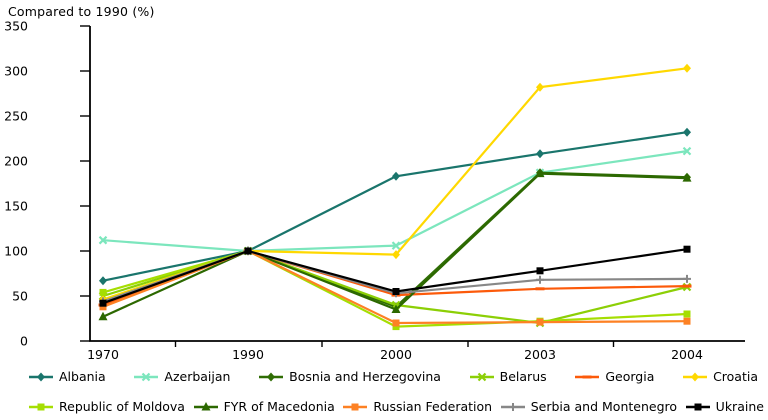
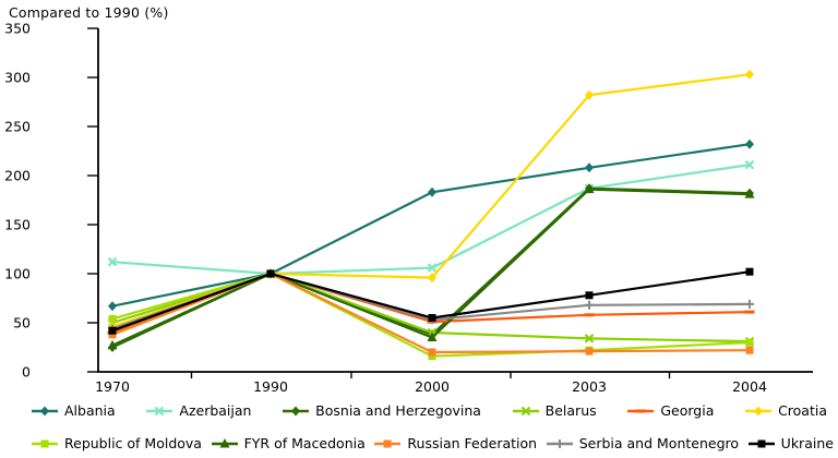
Bosnia and Herzegovina/1970: 40 -> 20
Belarus/2003: 20 -> 30
Belarus/2004: 60 -> 30
